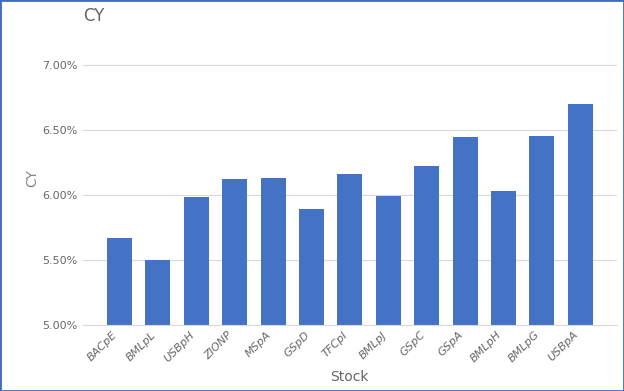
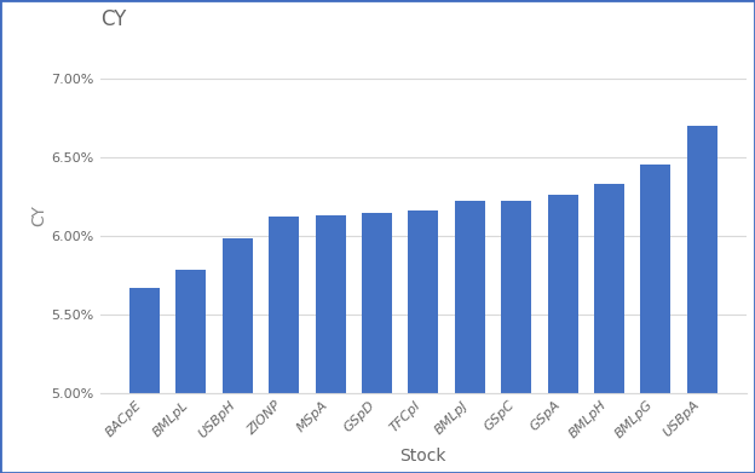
BMLpL: 5.50% -> 5.78%
GSpD: 5.89% -> 6.14%
BMLpJ: 5.99% -> 6.22%
GSpA: 6.44% -> 6.26%
BMLpH: 6.03% -> 6.33%
